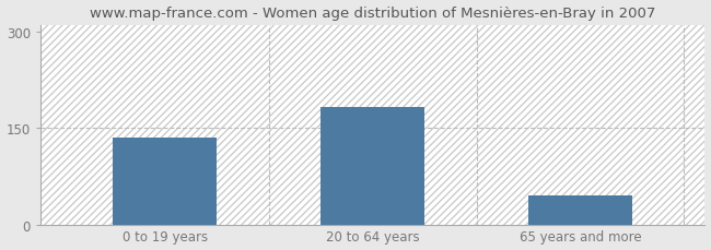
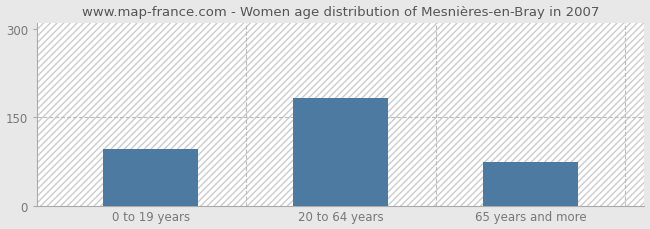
0 to 19 years: 135 -> 96
65 years and more: 45 -> 74
